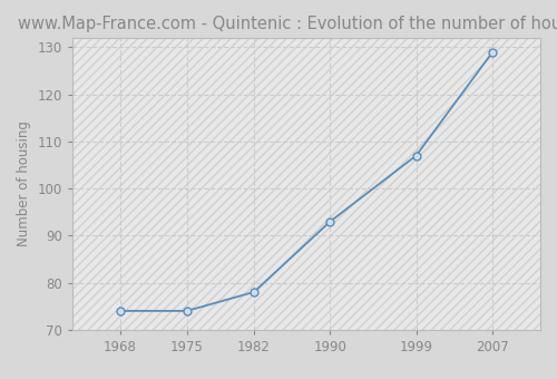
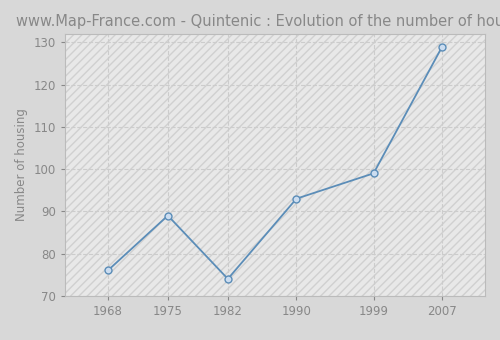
1968: 74 -> 76
1975: 74 -> 89
1982: 78 -> 74
1999: 107 -> 99
